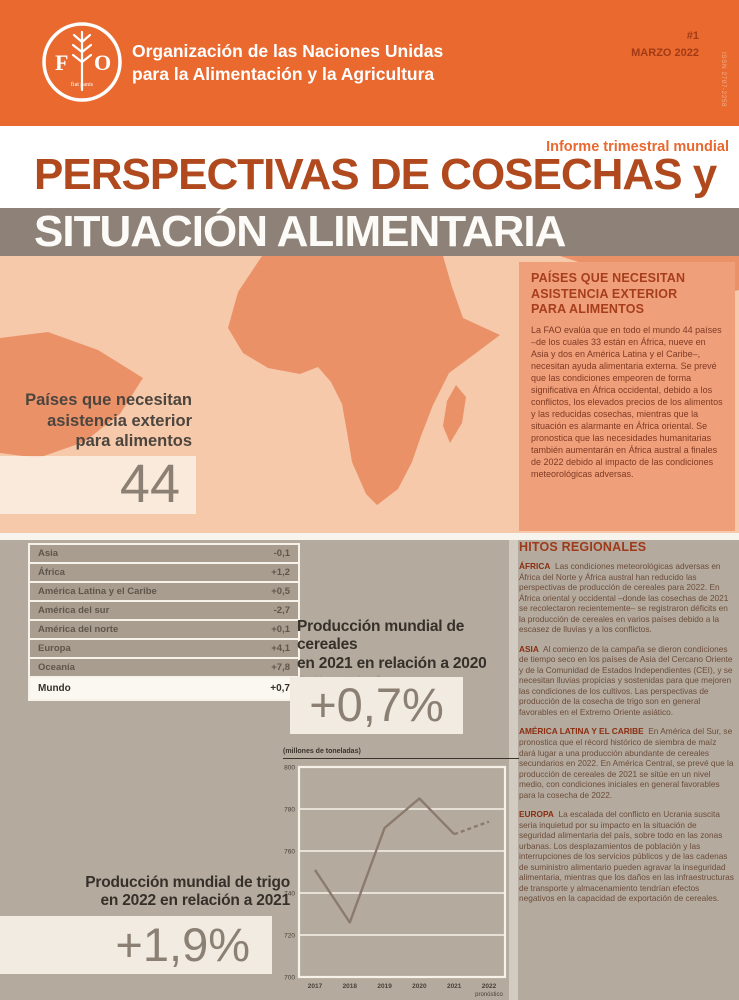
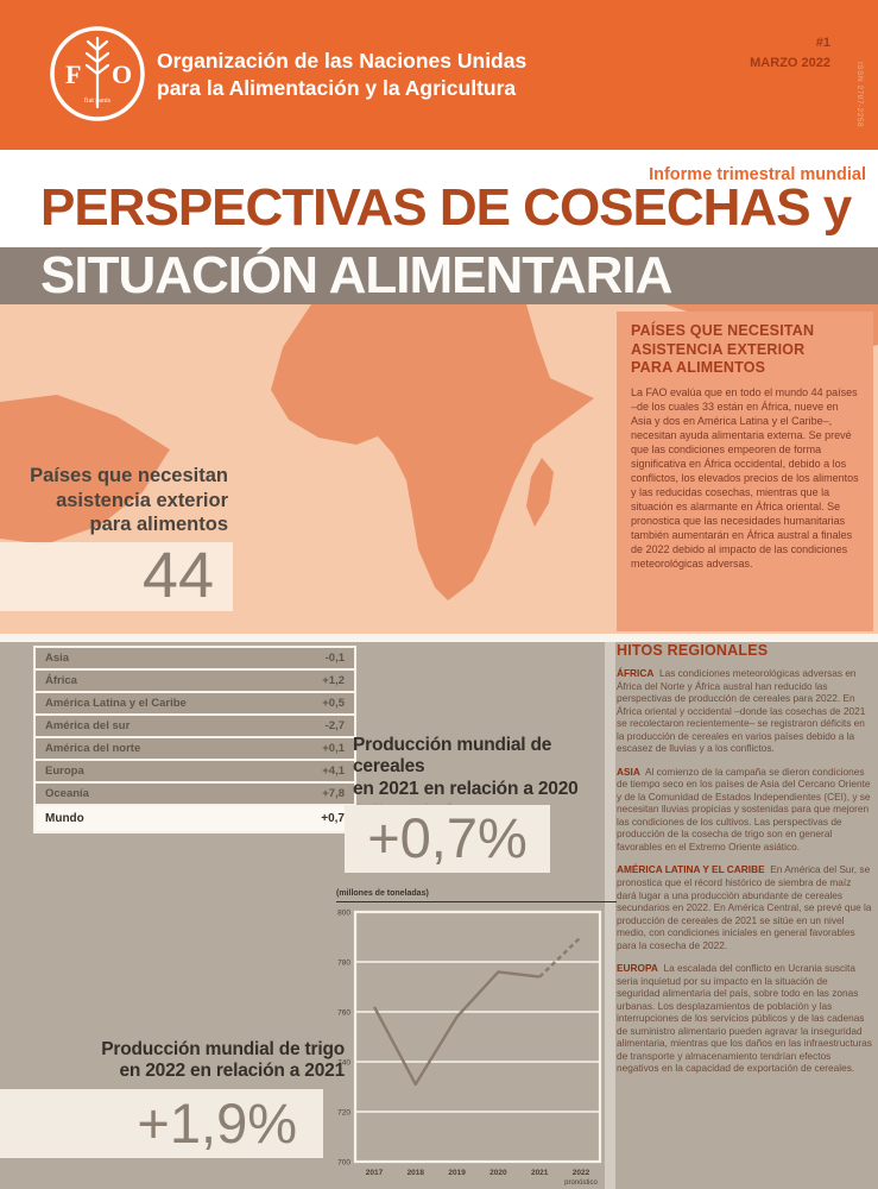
2017: 751 -> 762
2018: 726 -> 731
2019: 771 -> 758
2020: 785 -> 776
2021: 768 -> 774
2022: 774 -> 790
